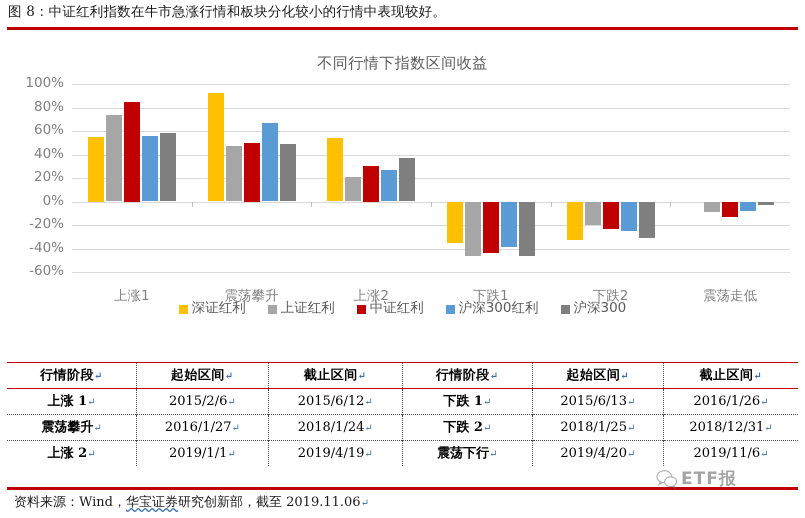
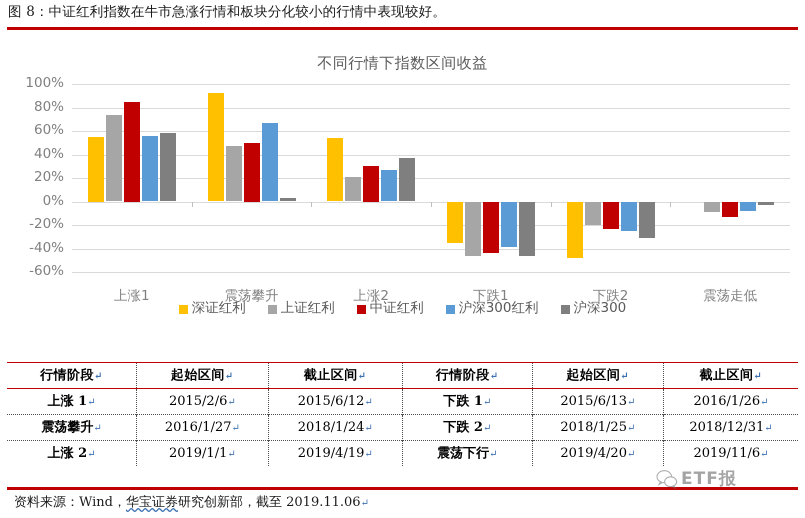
沪深300/震荡攀升: 49% -> 3%
深证红利/下跌2: -33% -> -48%
